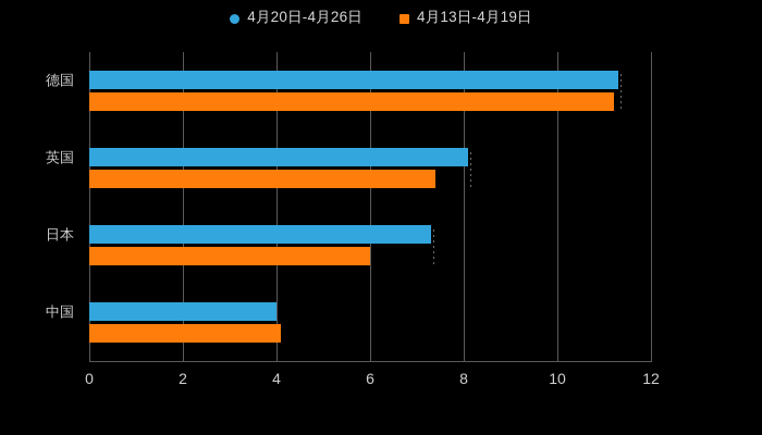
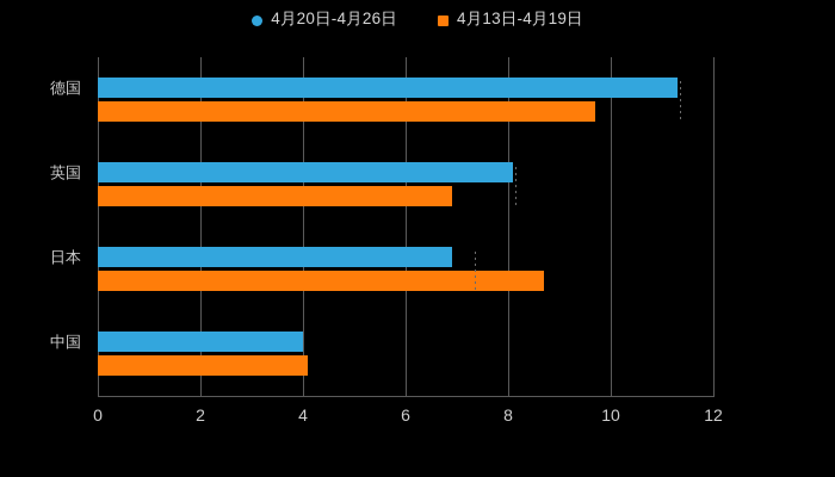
4月20日-4月26日/日本: 7.3 -> 6.9
4月13日-4月19日/日本: 6.0 -> 8.7
4月13日-4月19日/英国: 7.4 -> 6.9
4月13日-4月19日/德国: 11.2 -> 9.7
